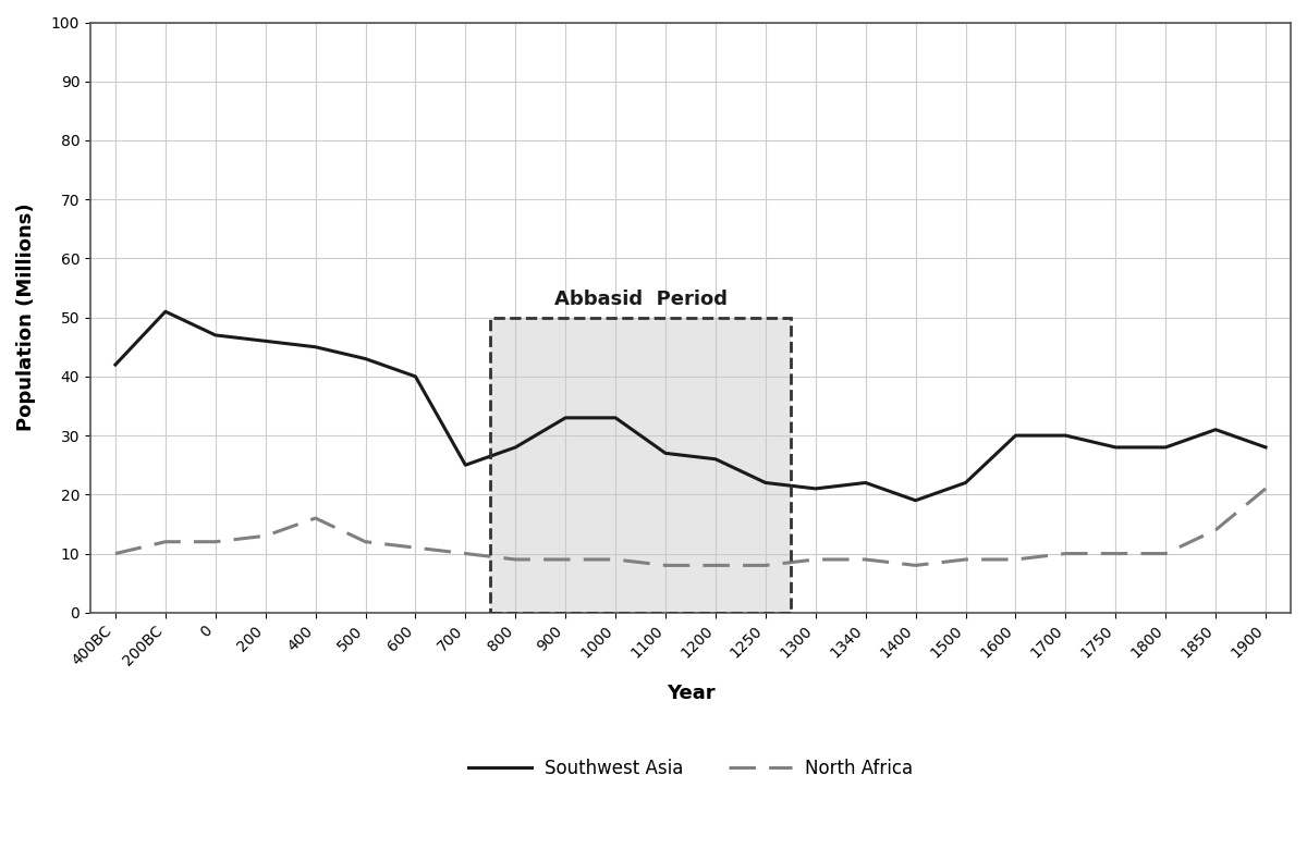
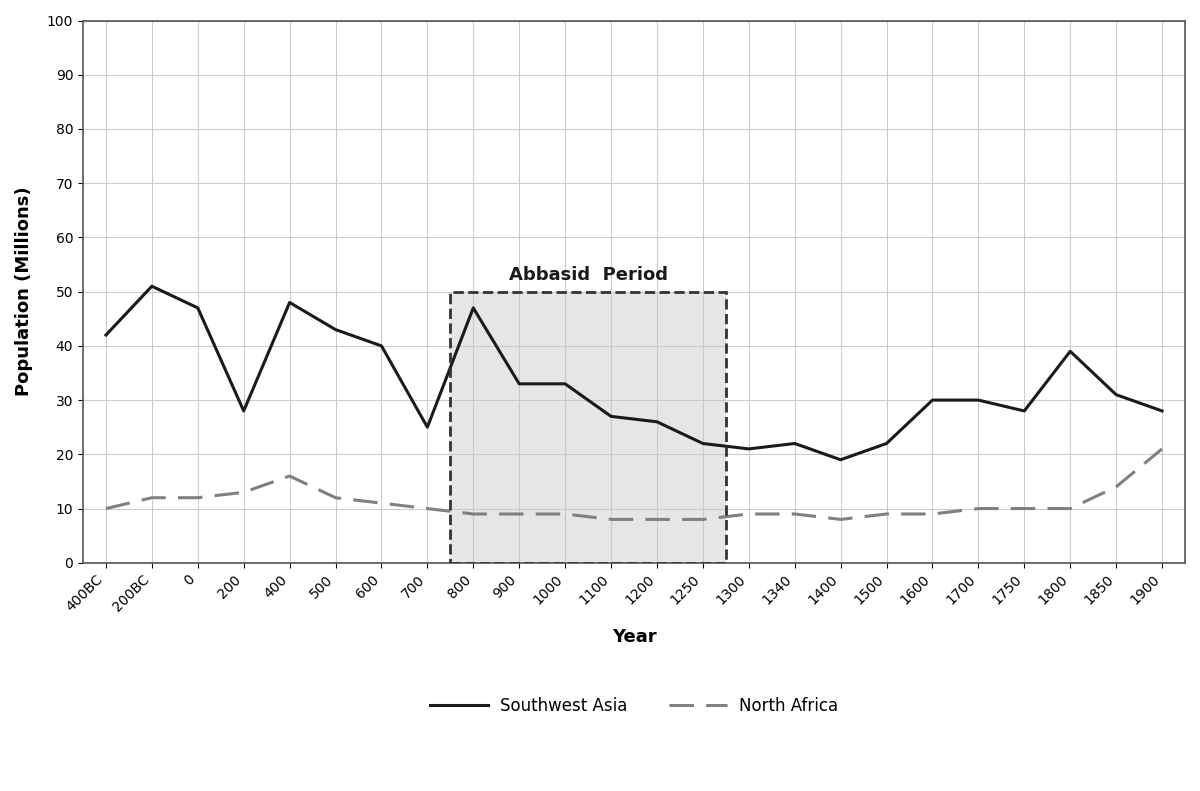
Southwest Asia/200: 46 -> 28
Southwest Asia/400: 45 -> 48
Southwest Asia/800: 28 -> 47
Southwest Asia/1800: 28 -> 39
